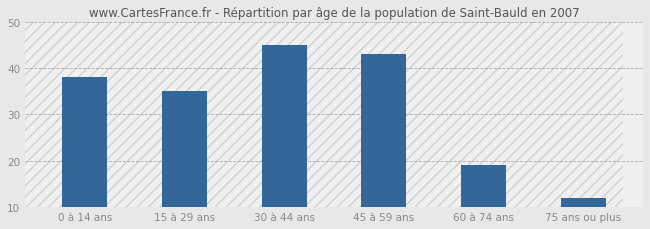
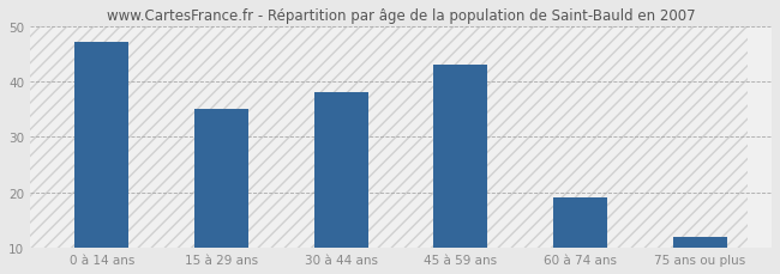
0 à 14 ans: 38 -> 47
30 à 44 ans: 45 -> 38
